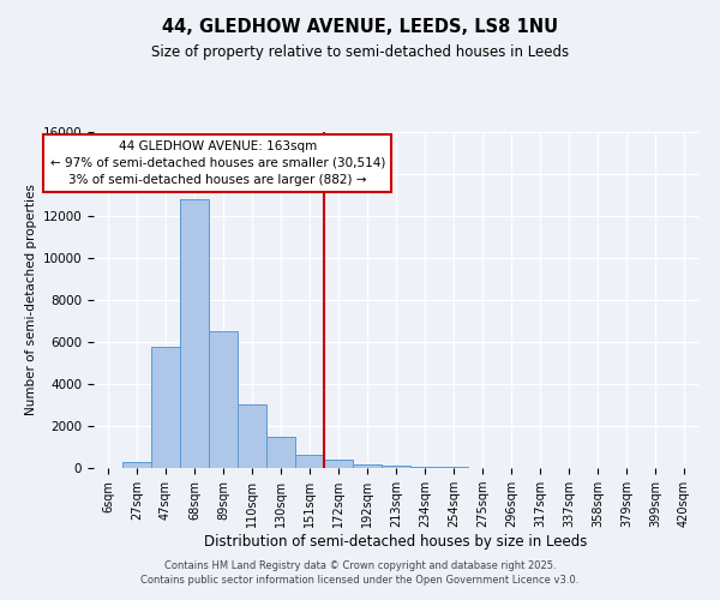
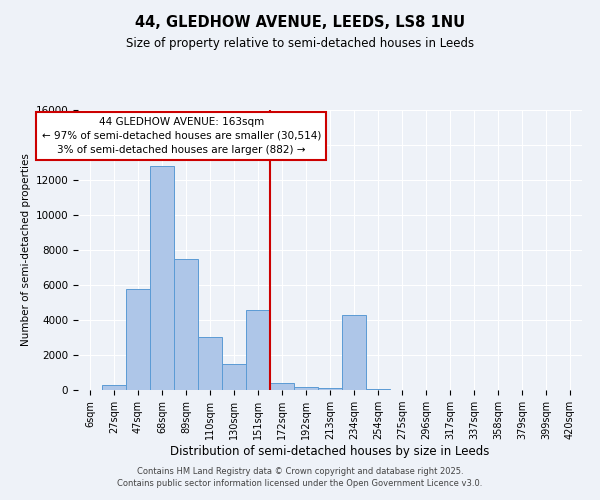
89sqm: 6500 -> 7500
151sqm: 600 -> 4600
234sqm: 100 -> 4300
